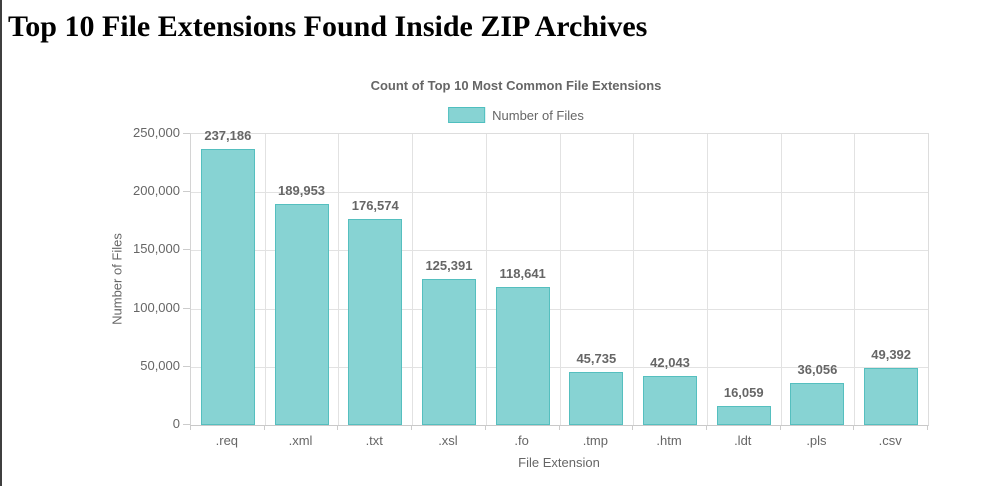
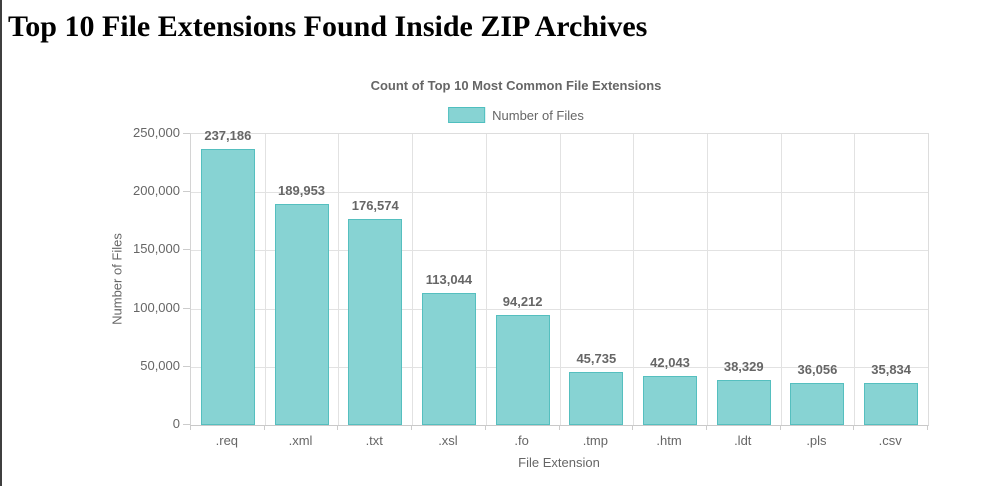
.xsl: 125,391 -> 113,044
.fo: 118,641 -> 94,212
.ldt: 16,059 -> 38,329
.csv: 49,392 -> 35,834
